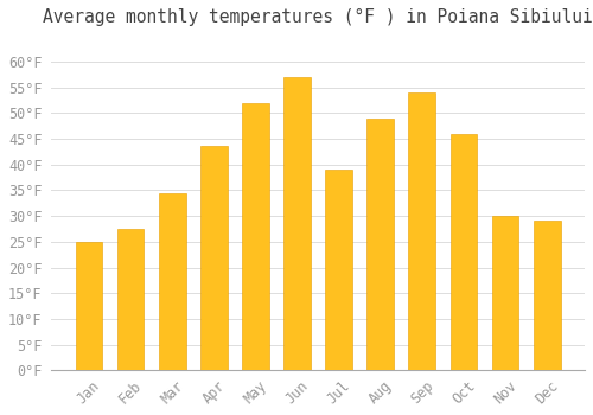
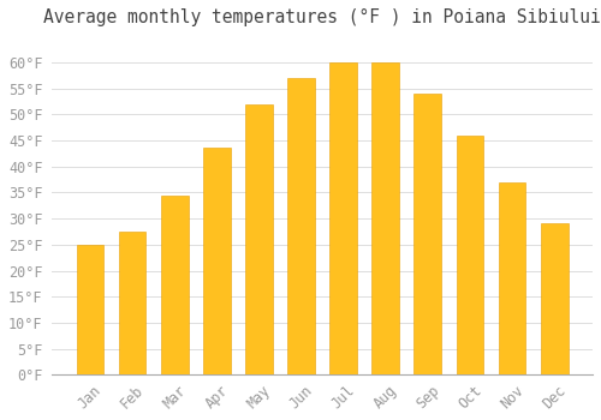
Jul: 39.0°F -> 60.0°F
Aug: 49.0°F -> 60.0°F
Nov: 30.0°F -> 37.0°F
